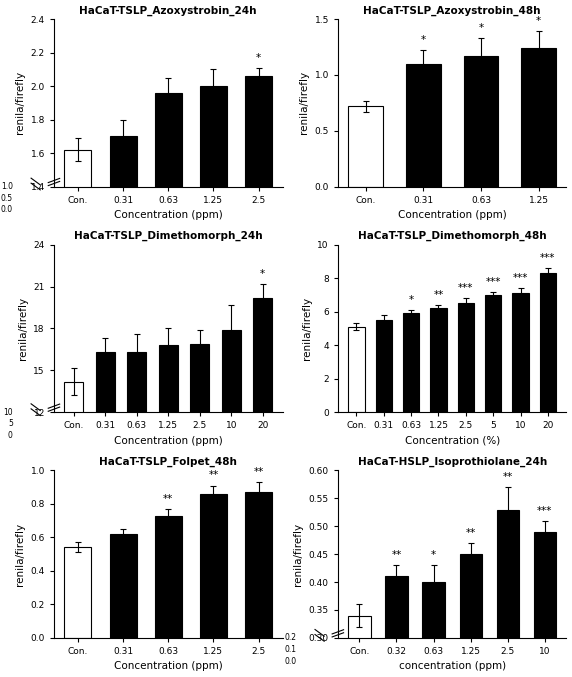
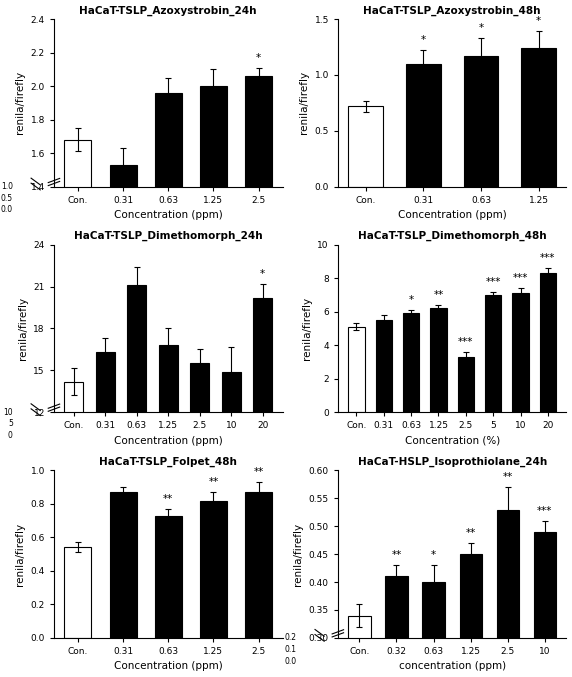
HaCaT-TSLP_Azoxystrobin_24h/Con.: 1.62 -> 1.68
HaCaT-TSLP_Azoxystrobin_24h/0.31: 1.70 -> 1.53
HaCaT-TSLP_Dimethomorph_24h/0.63: 16.3 -> 21.1
HaCaT-TSLP_Dimethomorph_24h/2.5: 16.9 -> 15.5
HaCaT-TSLP_Dimethomorph_24h/10: 17.9 -> 14.9
HaCaT-TSLP_Dimethomorph_48h/2.5: 6.5 -> 3.3
HaCaT-TSLP_Folpet_48h/0.31: 0.62 -> 0.87
HaCaT-TSLP_Folpet_48h/1.25: 0.86 -> 0.82
